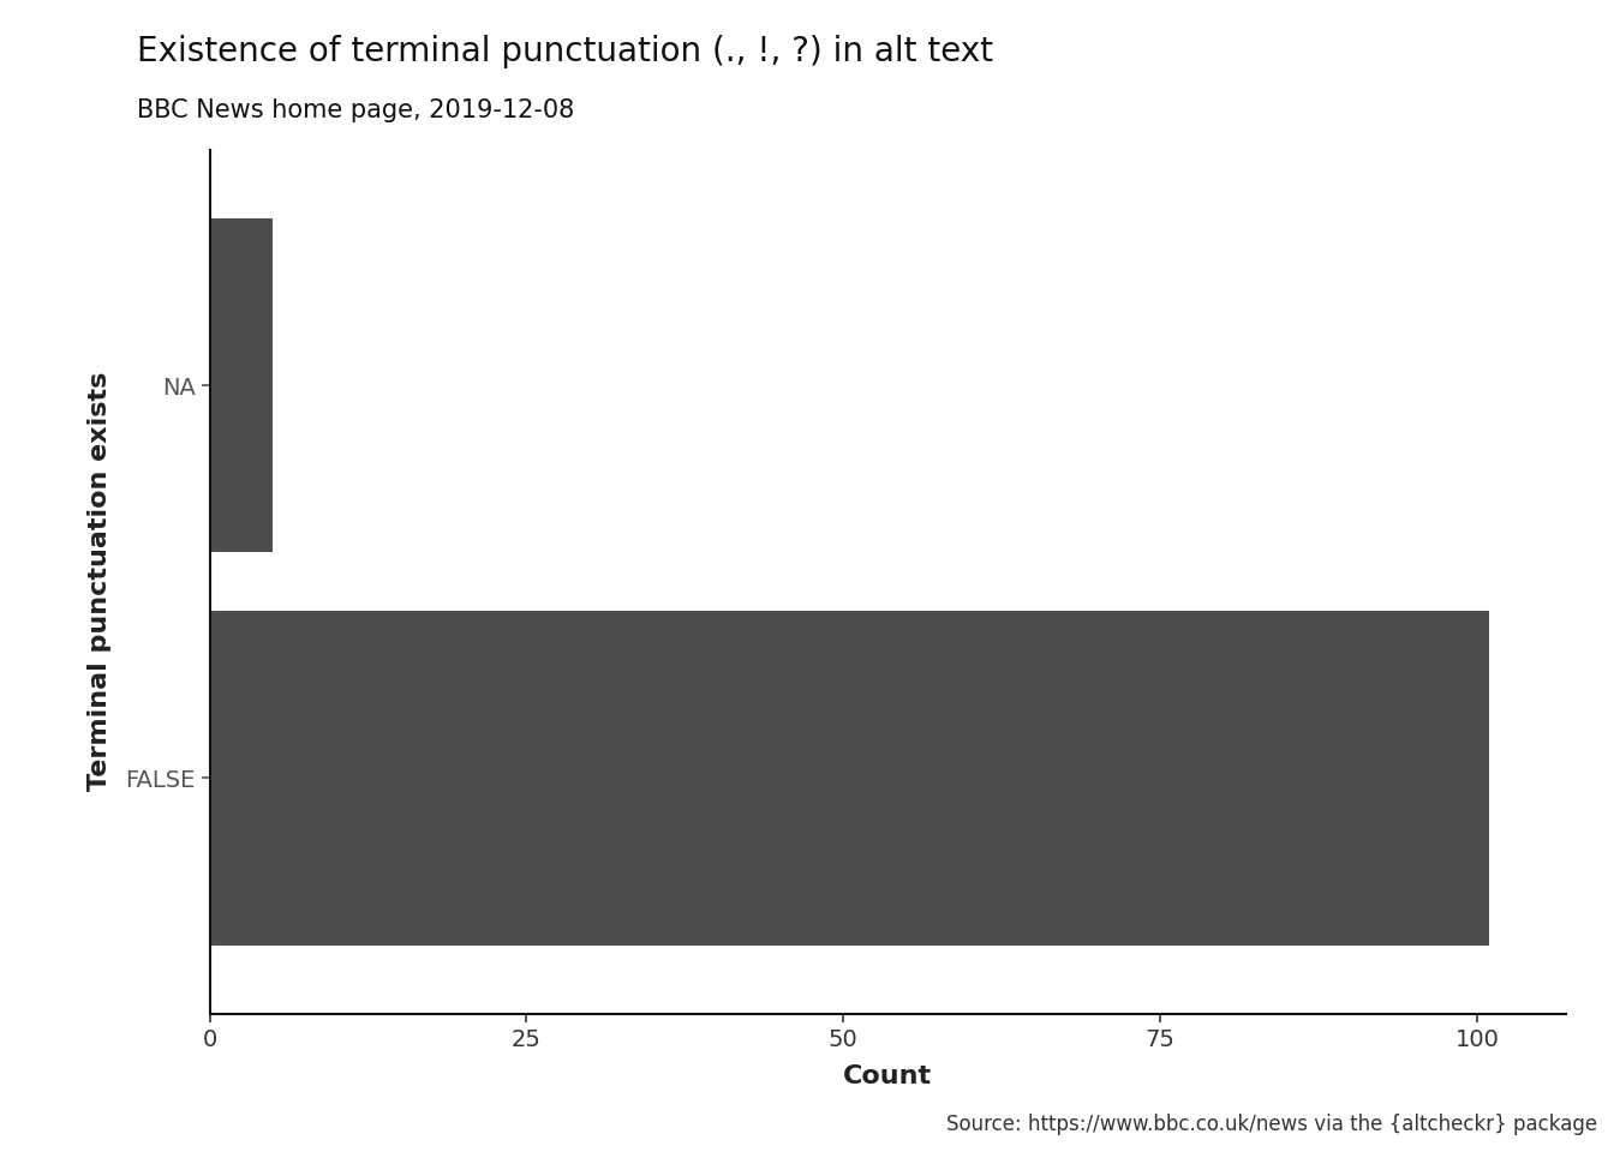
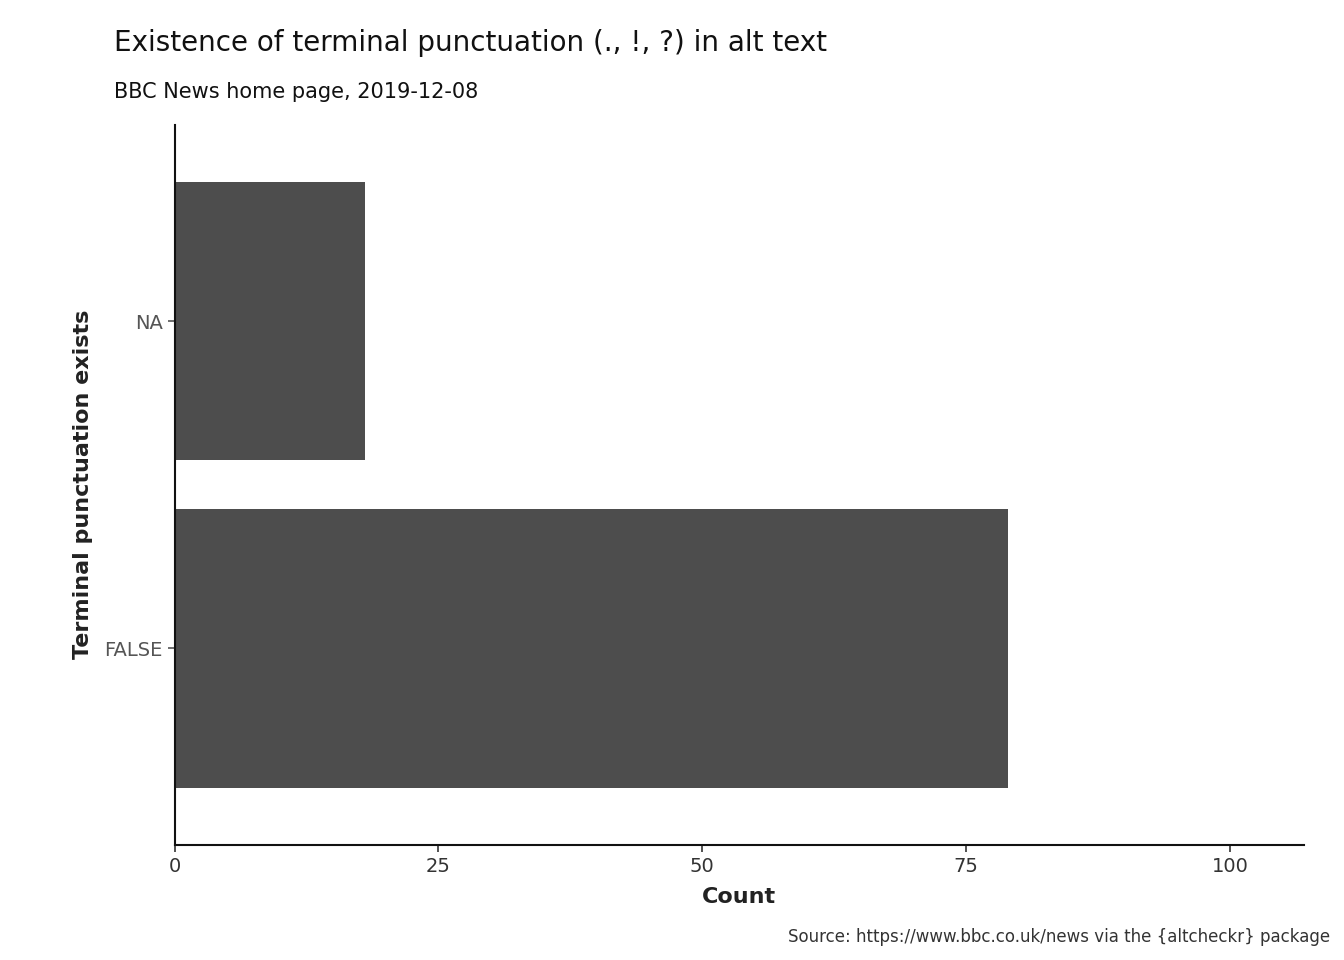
NA: 5 -> 18
FALSE: 101 -> 79
